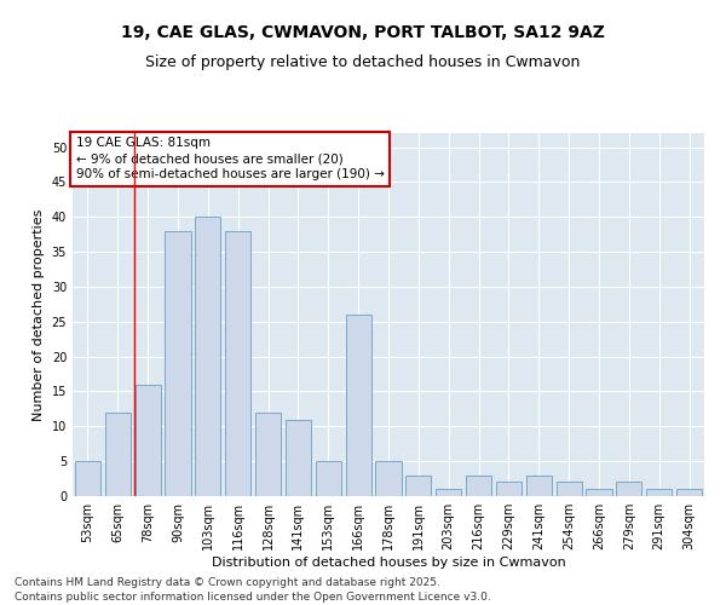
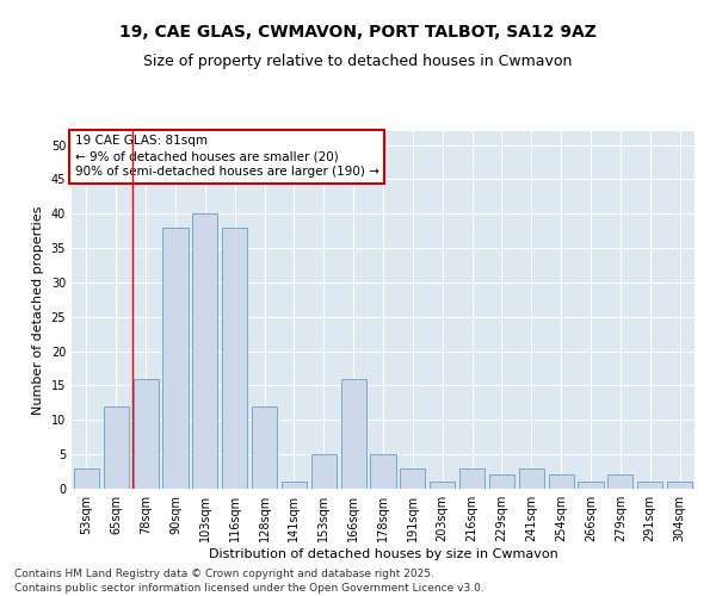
53sqm: 5 -> 3
141sqm: 11 -> 1
166sqm: 26 -> 16
